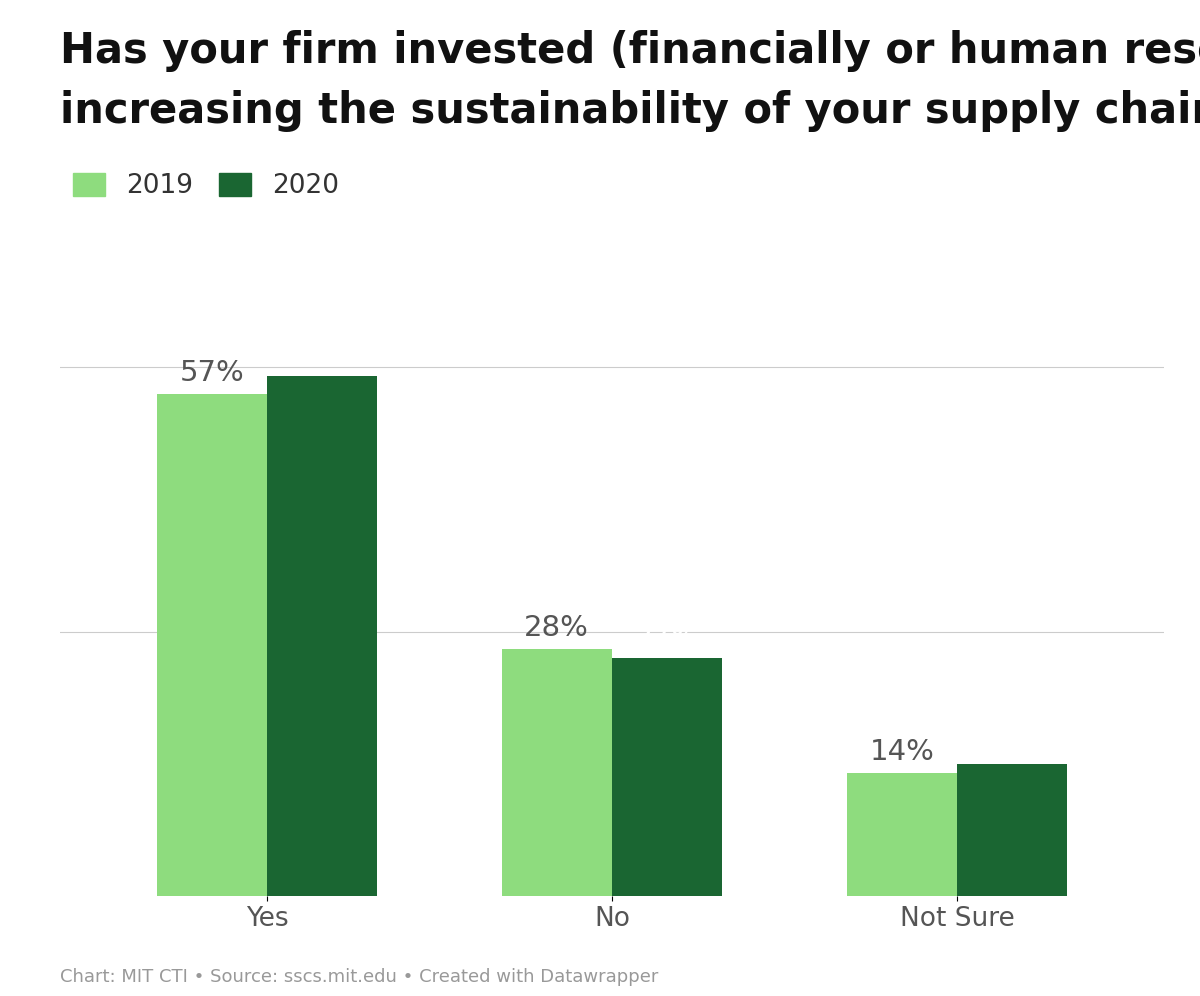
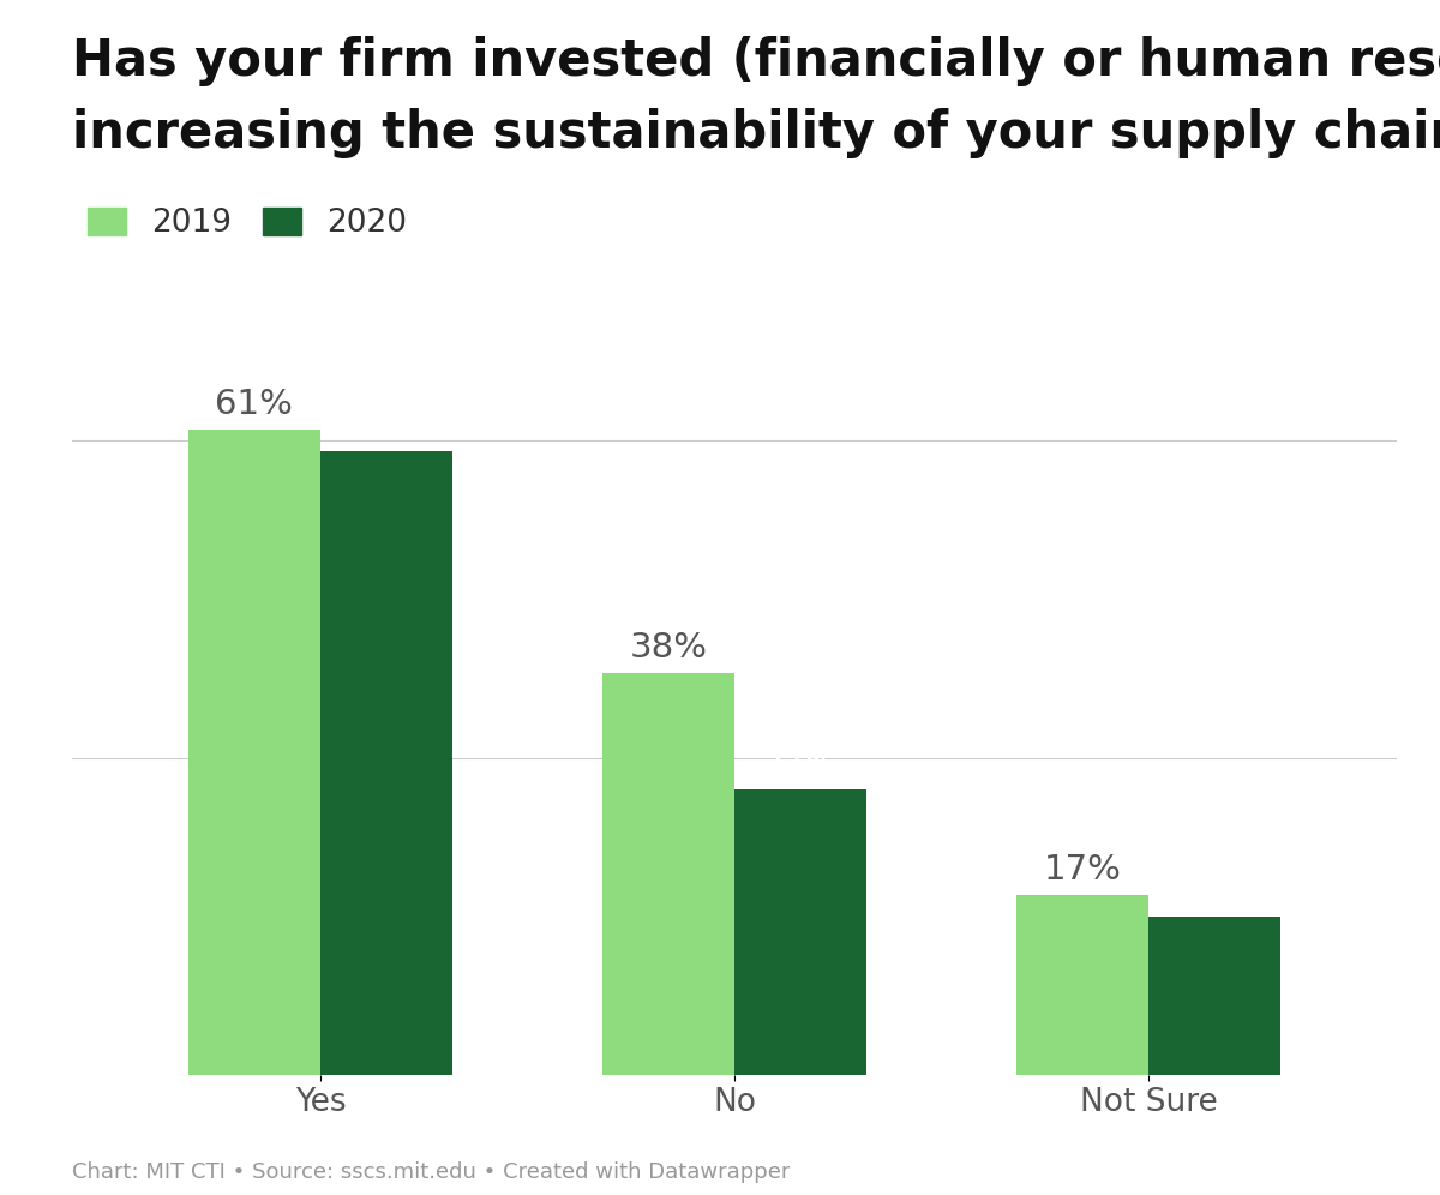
2019/Yes: 57% -> 61%
2019/No: 28% -> 38%
2019/Not Sure: 14% -> 17%
